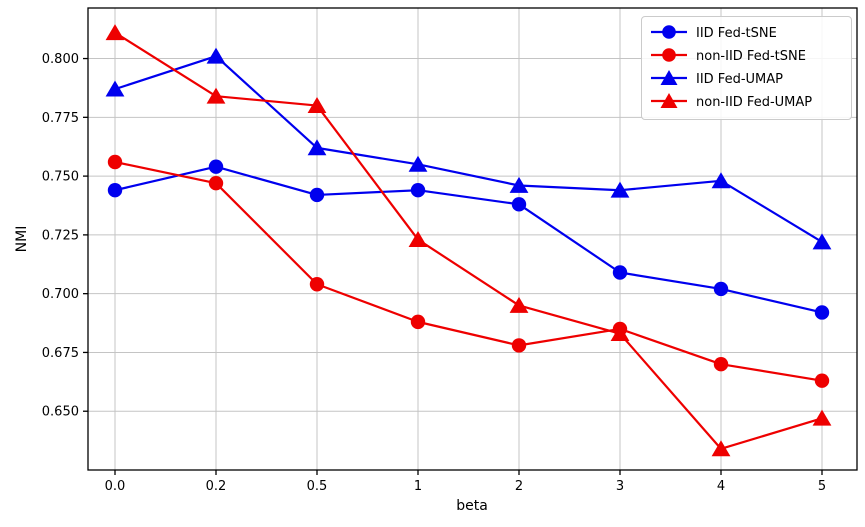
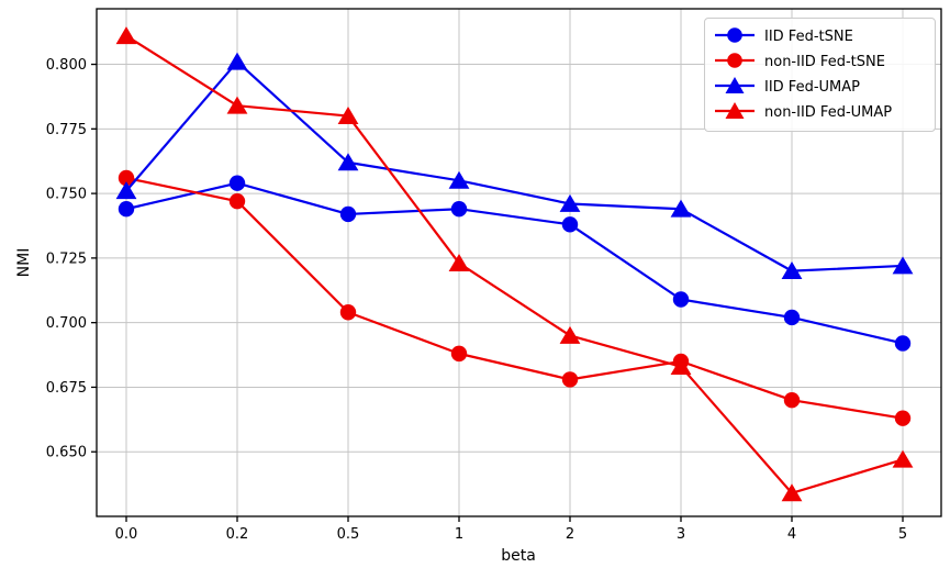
IID Fed-UMAP/0.0: 0.787 -> 0.751
IID Fed-UMAP/4: 0.748 -> 0.720
